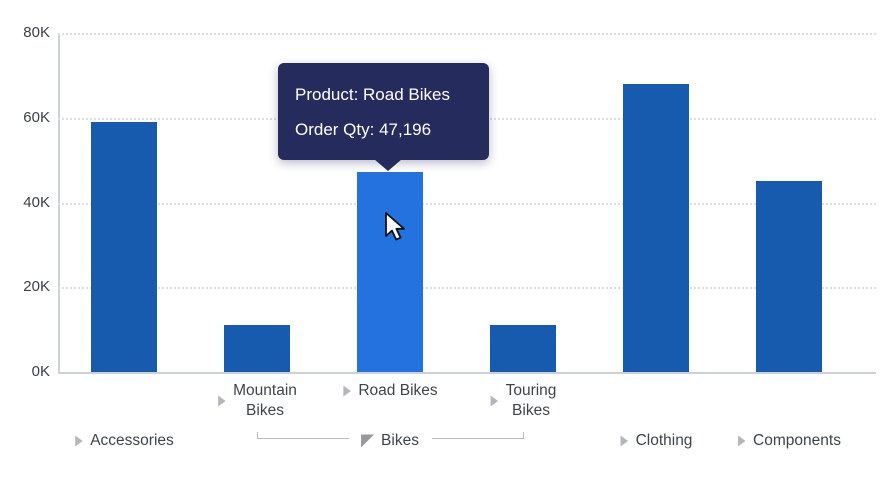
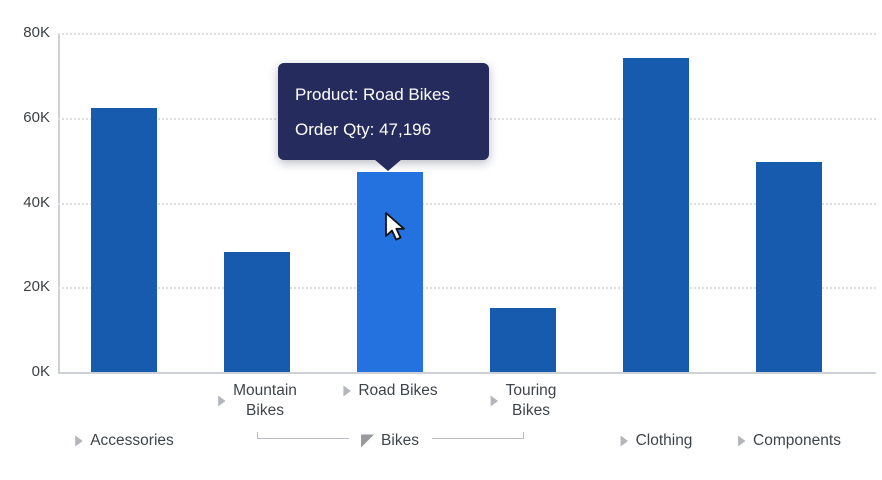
Accessories: 59K -> 62K
Mountain Bikes: 11K -> 28K
Touring Bikes: 11K -> 15K
Clothing: 68K -> 74K
Components: 45K -> 50K
